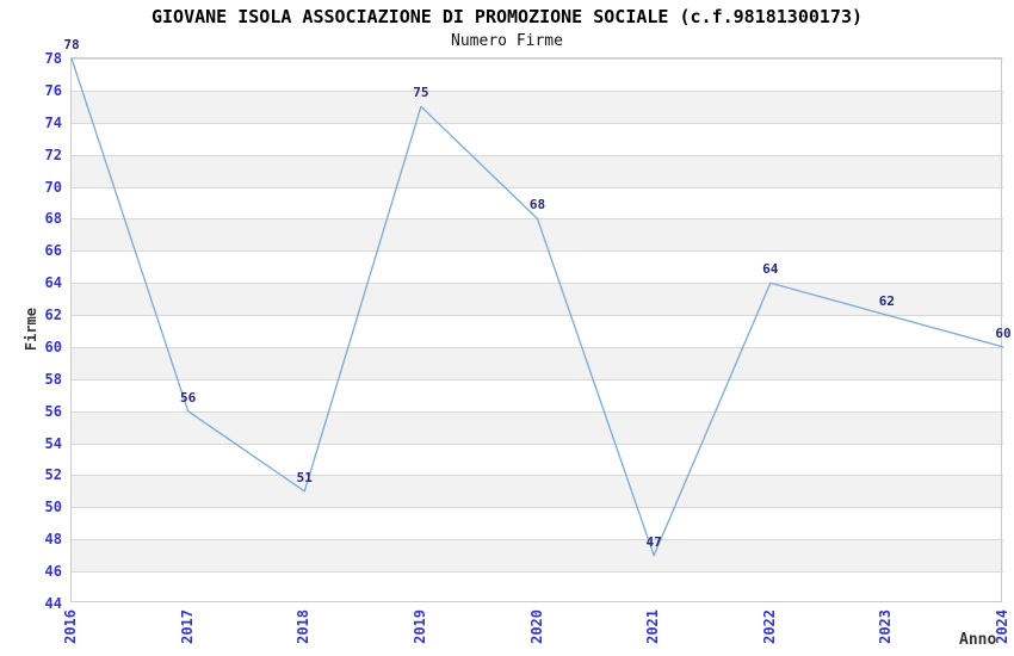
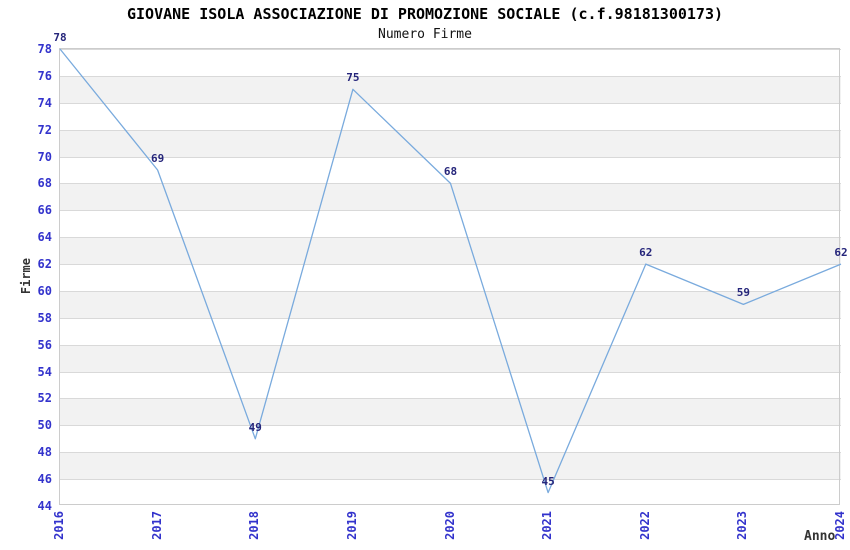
2017: 56 -> 69
2018: 51 -> 49
2021: 47 -> 45
2022: 64 -> 62
2023: 62 -> 59
2024: 60 -> 62
